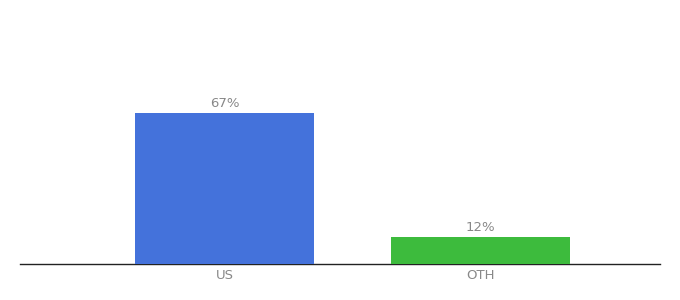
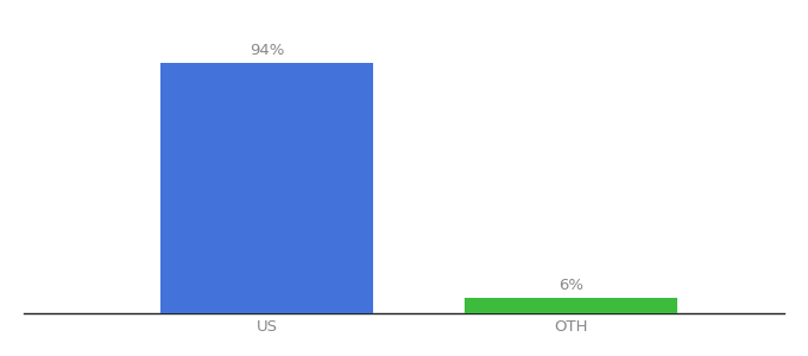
US: 67% -> 94%
OTH: 12% -> 6%
